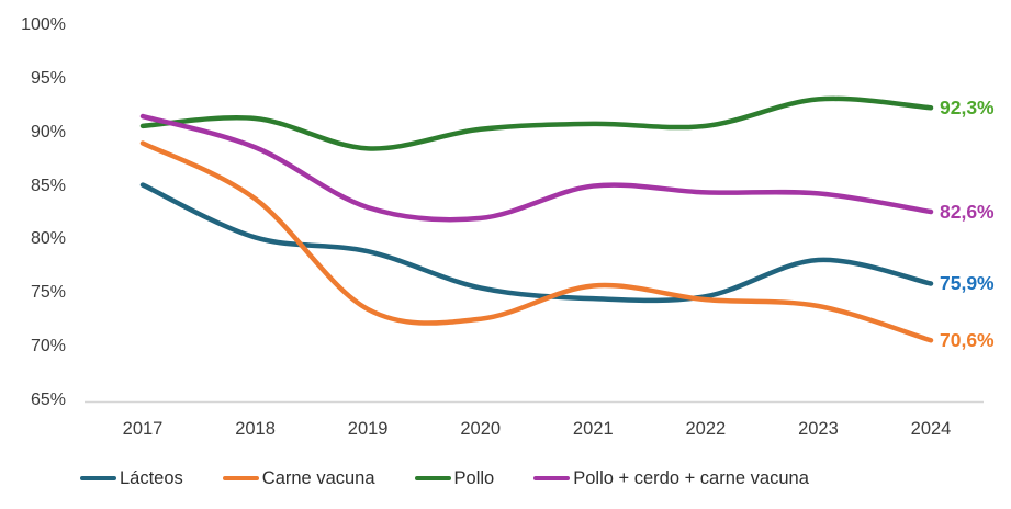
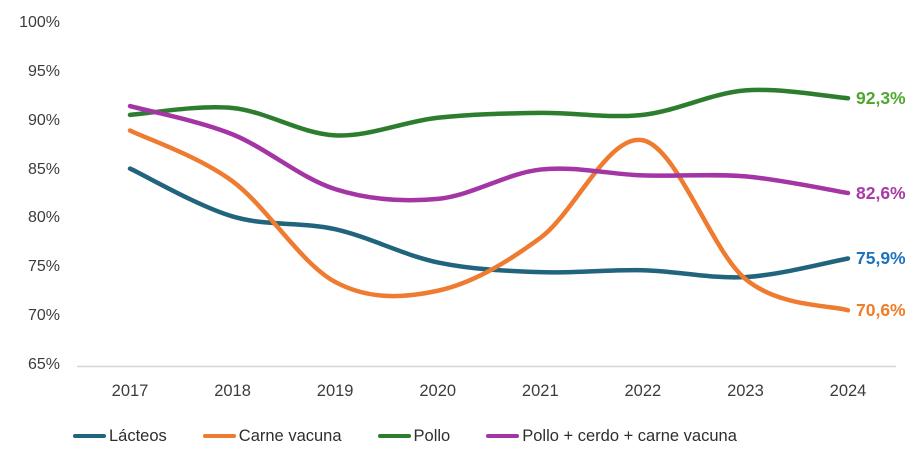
Carne vacuna/2021: 76% -> 78%
Carne vacuna/2022: 74% -> 88%
Lácteos/2023: 78% -> 74%
